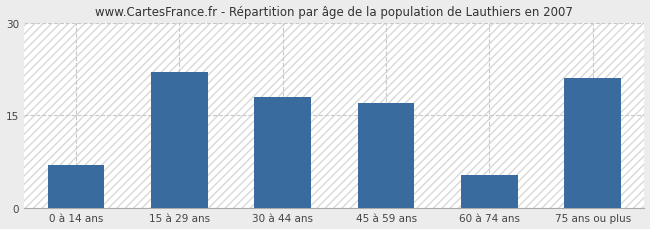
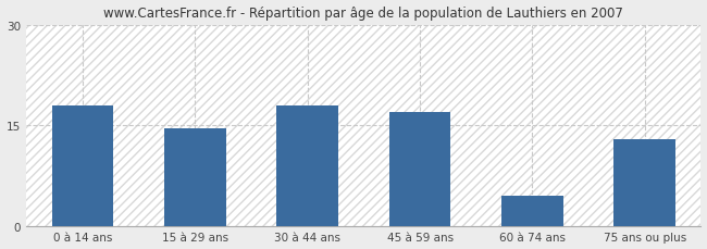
0 à 14 ans: 7.0 -> 18.0
15 à 29 ans: 22.0 -> 14.5
60 à 74 ans: 5.4 -> 4.5
75 ans ou plus: 21.0 -> 13.0
